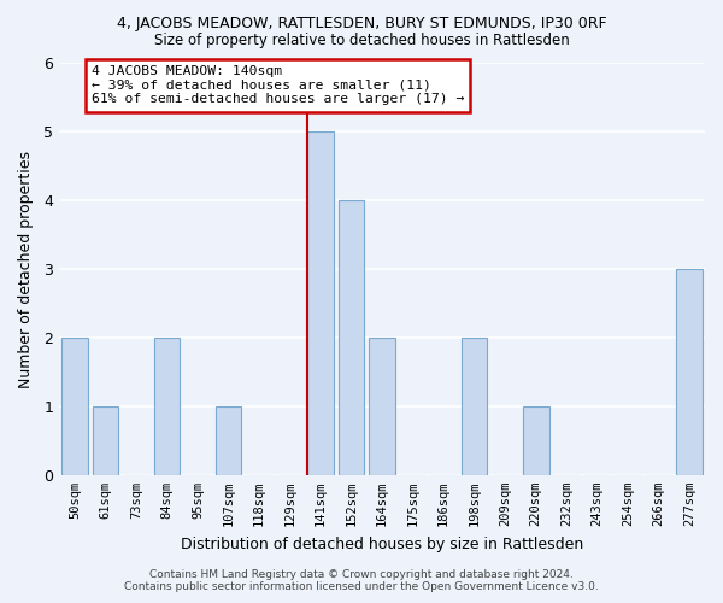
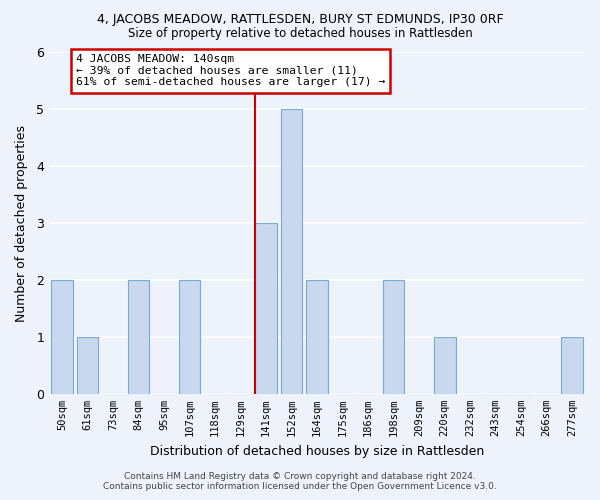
107sqm: 1 -> 2
141sqm: 5 -> 3
152sqm: 4 -> 5
277sqm: 3 -> 1
